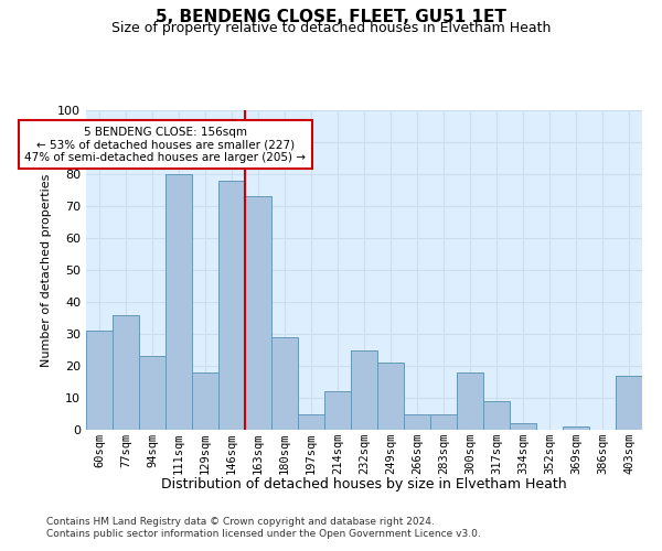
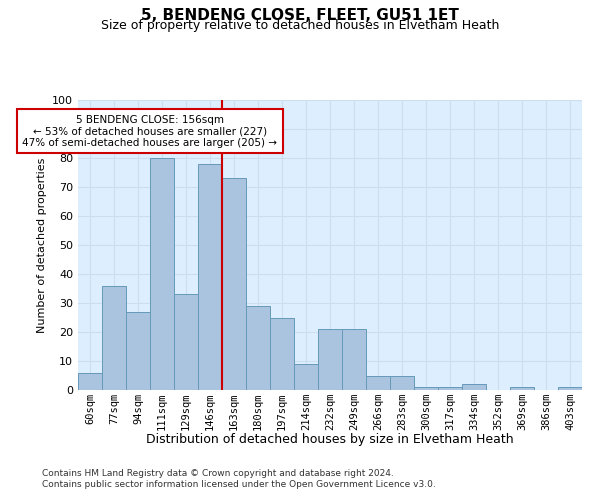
60sqm: 31 -> 6
94sqm: 23 -> 27
129sqm: 18 -> 33
197sqm: 5 -> 25
214sqm: 12 -> 9
232sqm: 25 -> 21
300sqm: 18 -> 1
317sqm: 9 -> 1
403sqm: 17 -> 1
